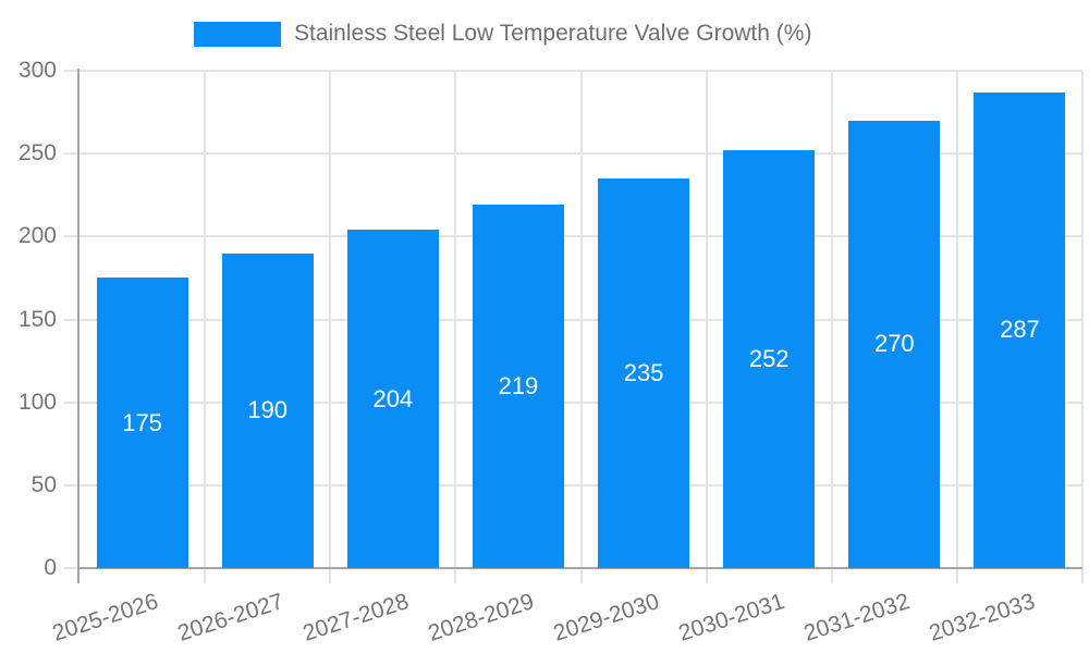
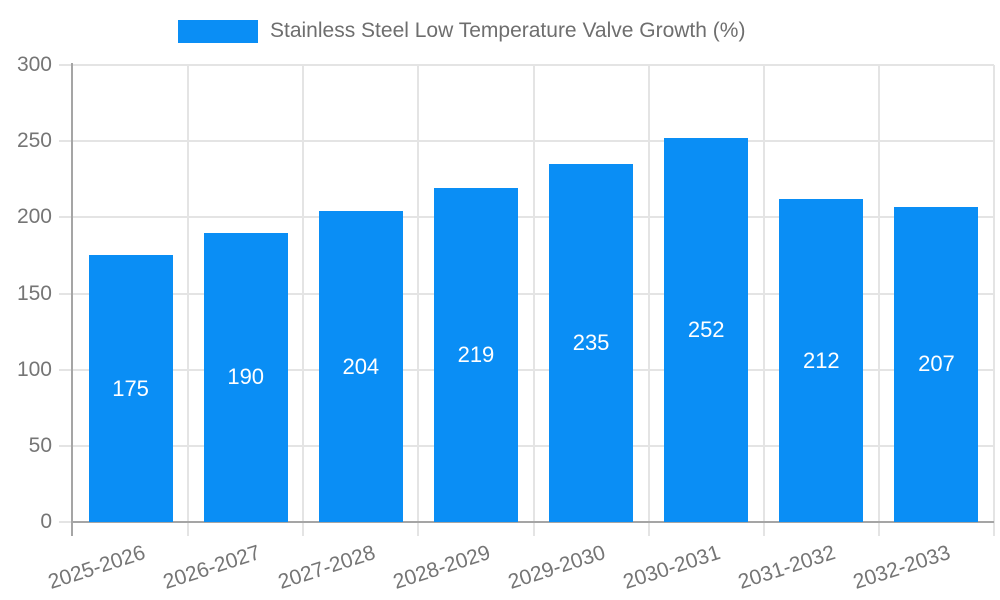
2031-2032: 270 -> 212
2032-2033: 287 -> 207
